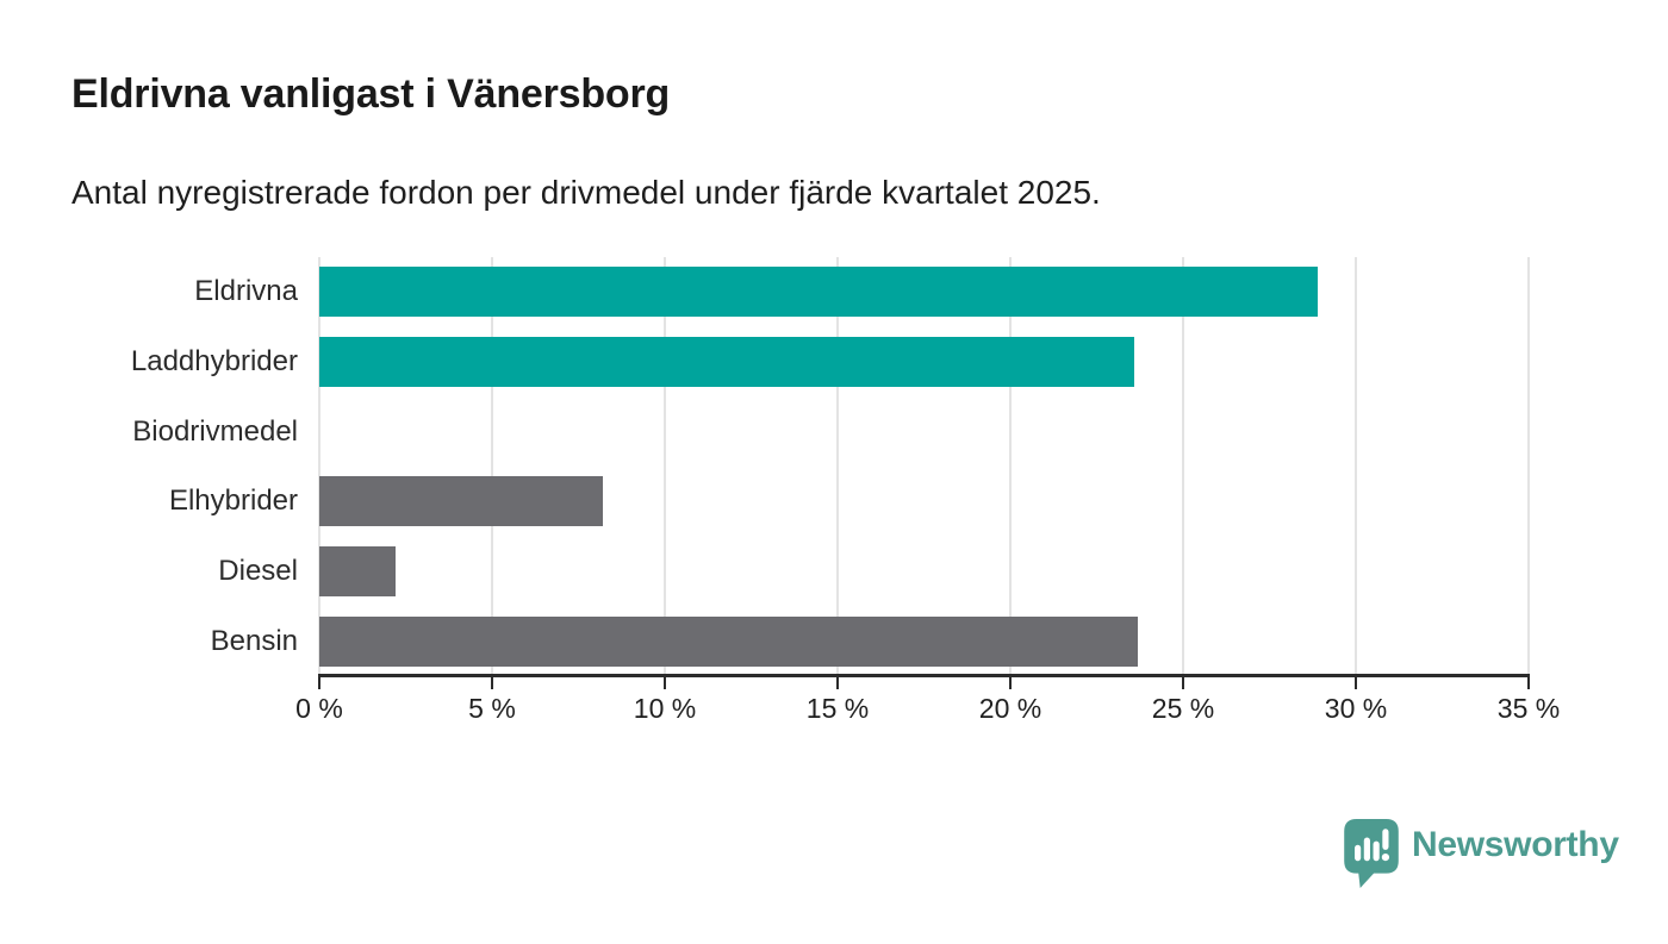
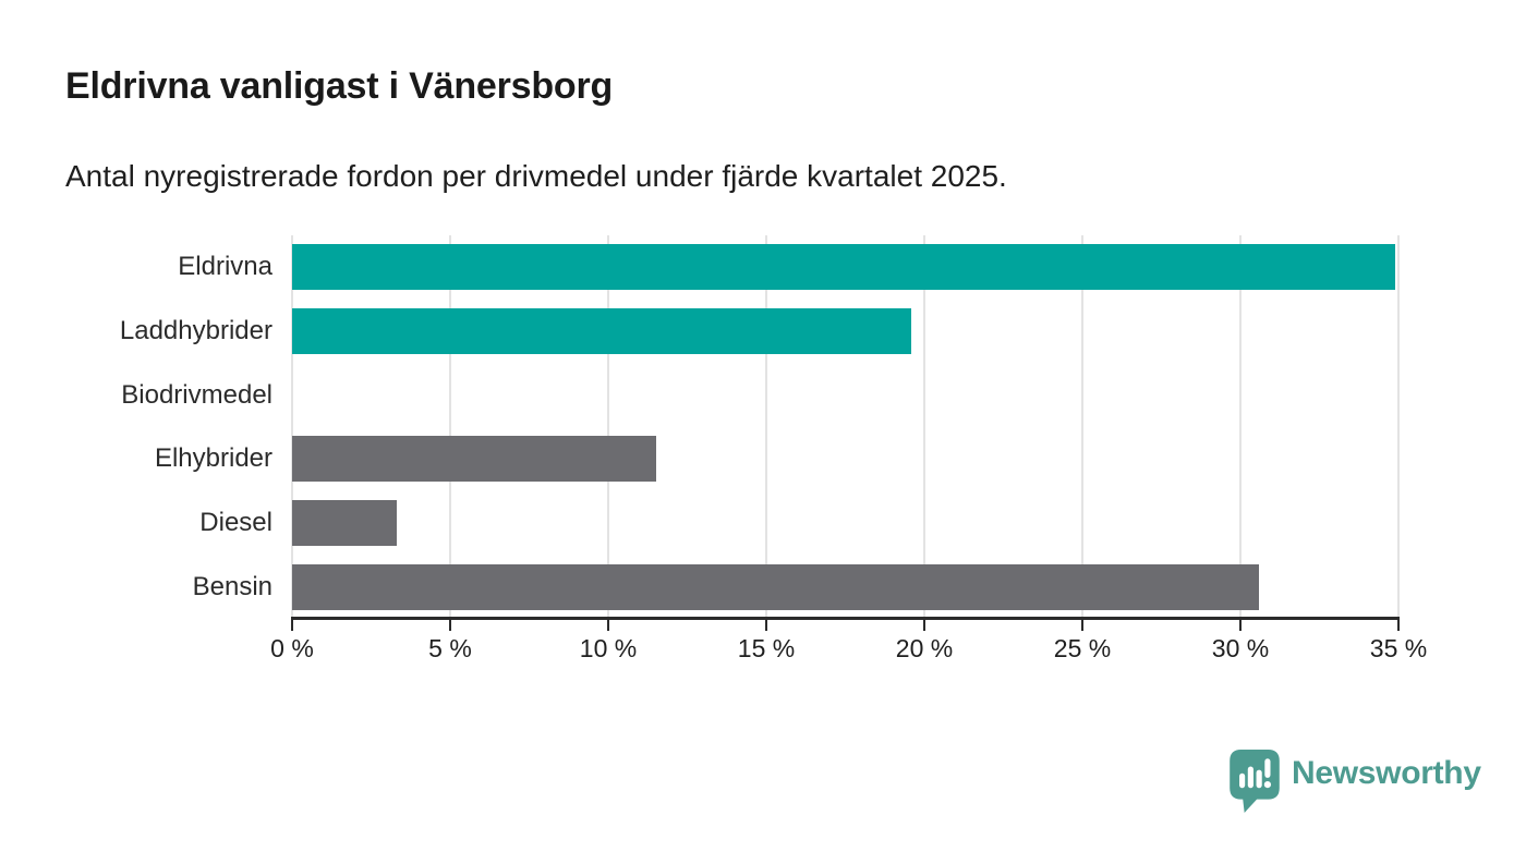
Eldrivna: 28.9% -> 34.9%
Laddhybrider: 23.6% -> 19.6%
Elhybrider: 8.2% -> 11.5%
Diesel: 2.2% -> 3.3%
Bensin: 23.7% -> 30.6%
